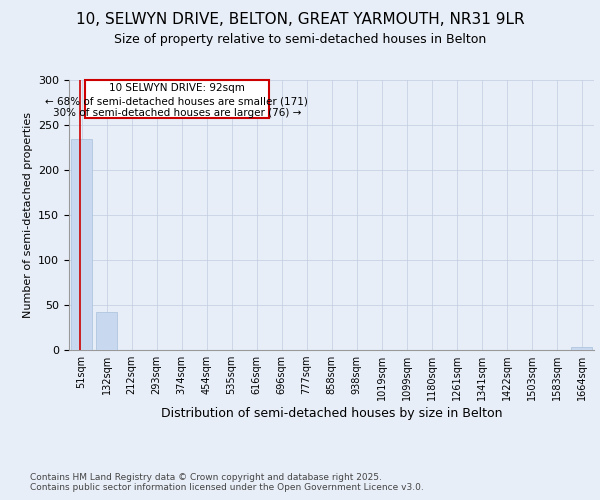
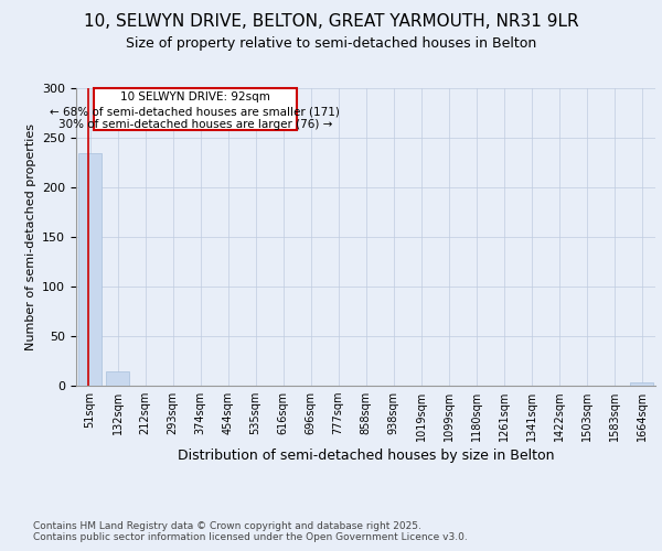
132sqm: 42 -> 15
